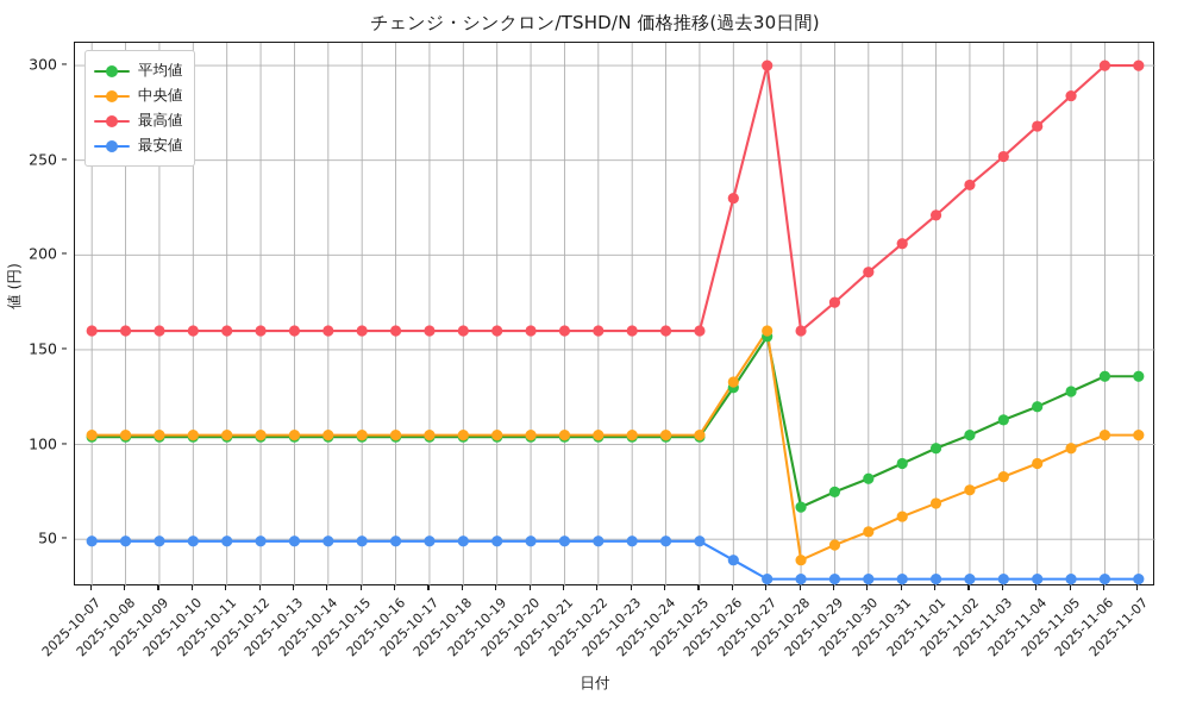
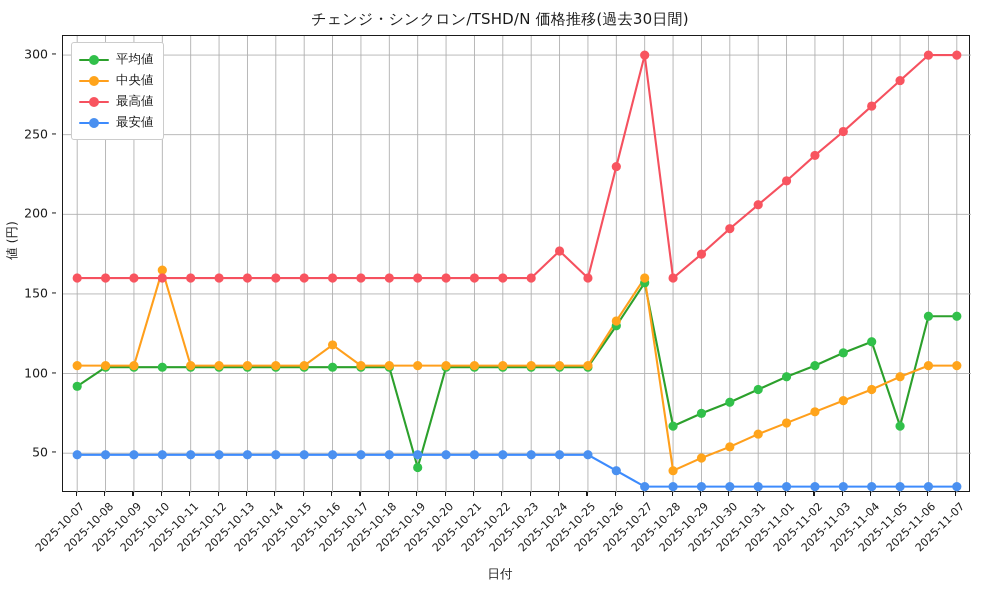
平均値/2025-10-07: 104 -> 92
中央値/2025-10-10: 105 -> 165
中央値/2025-10-16: 105 -> 118
平均値/2025-10-19: 104 -> 41
最高値/2025-10-24: 160 -> 177
平均値/2025-11-05: 128 -> 67
